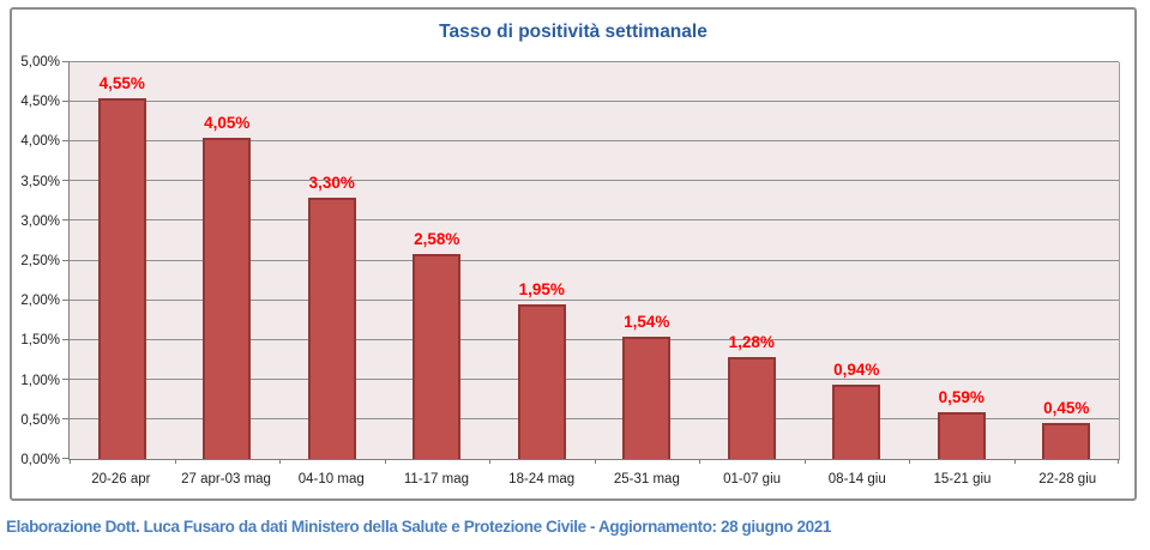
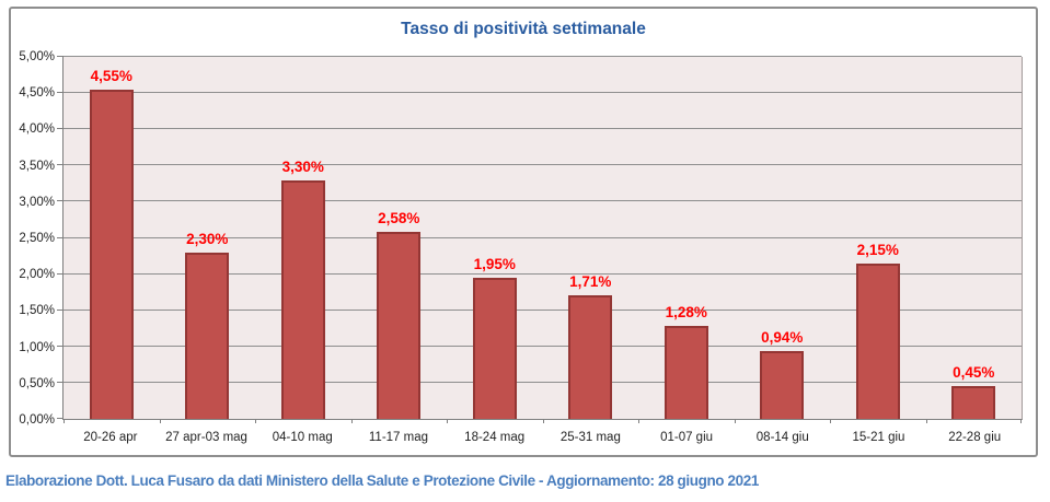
27 apr-03 mag: 4,05% -> 2,30%
25-31 mag: 1,54% -> 1,71%
15-21 giu: 0,59% -> 2,15%
